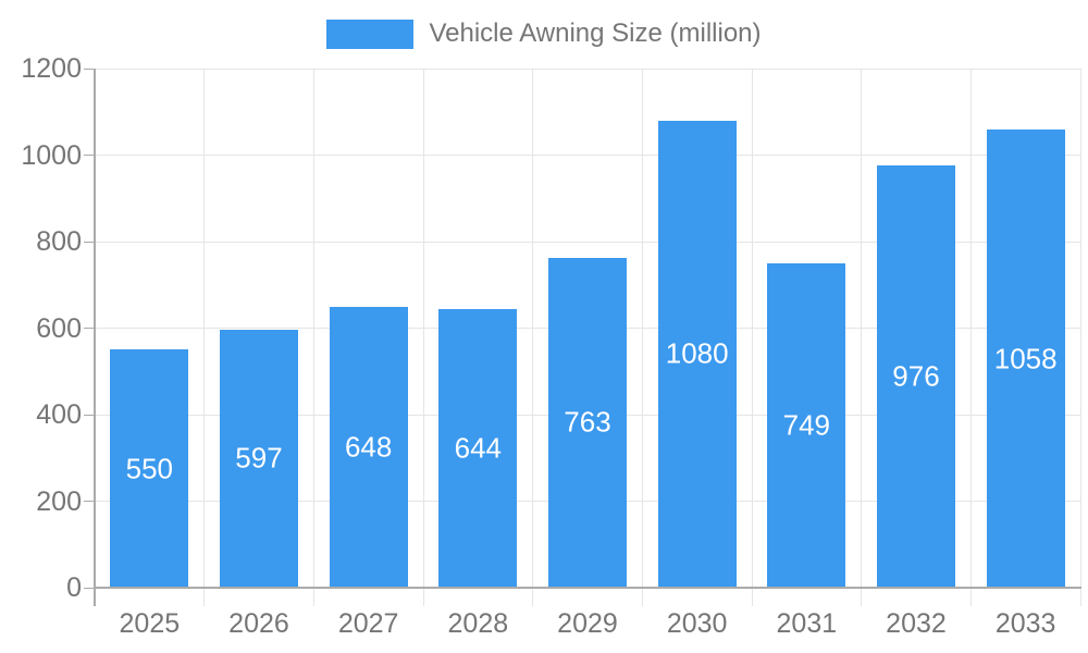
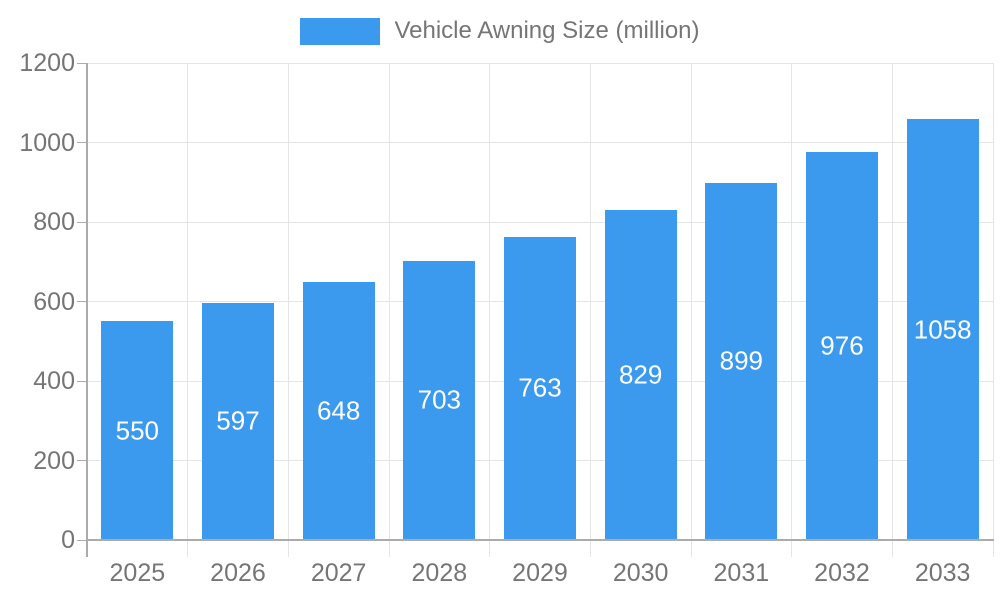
2028: 644 -> 703
2030: 1080 -> 829
2031: 749 -> 899
